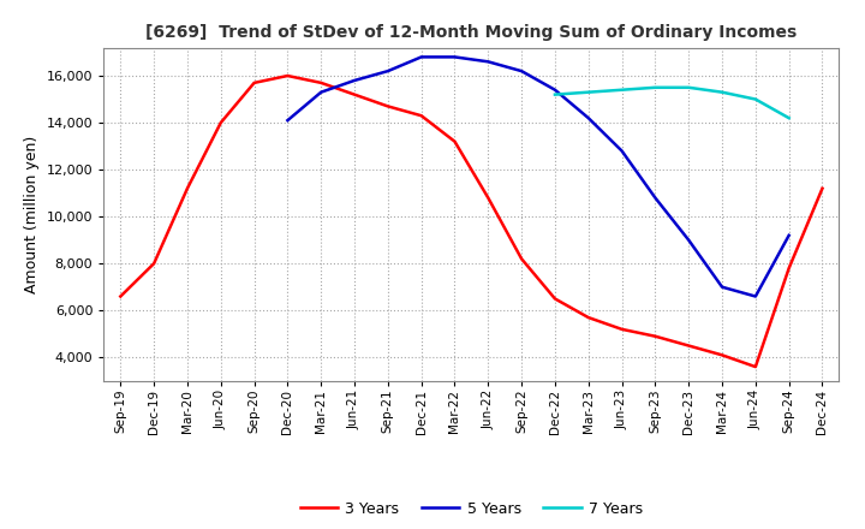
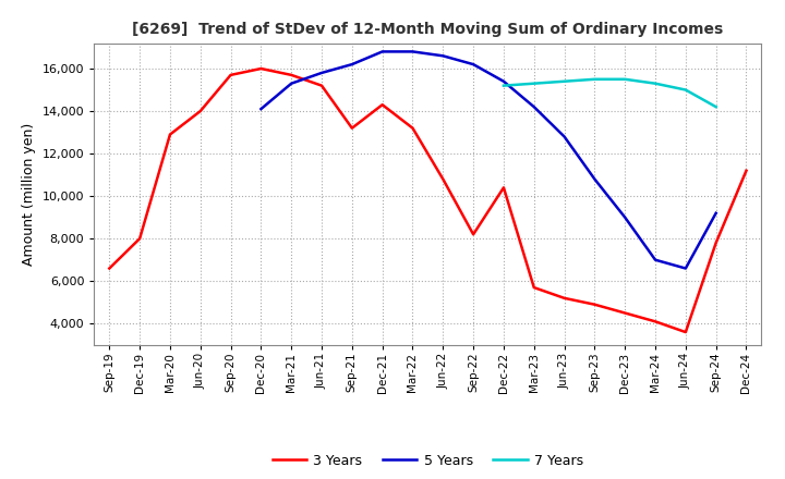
3 Years/Mar-20: 11,200 -> 12,900
3 Years/Sep-21: 14,700 -> 13,200
3 Years/Dec-22: 6,500 -> 10,400
